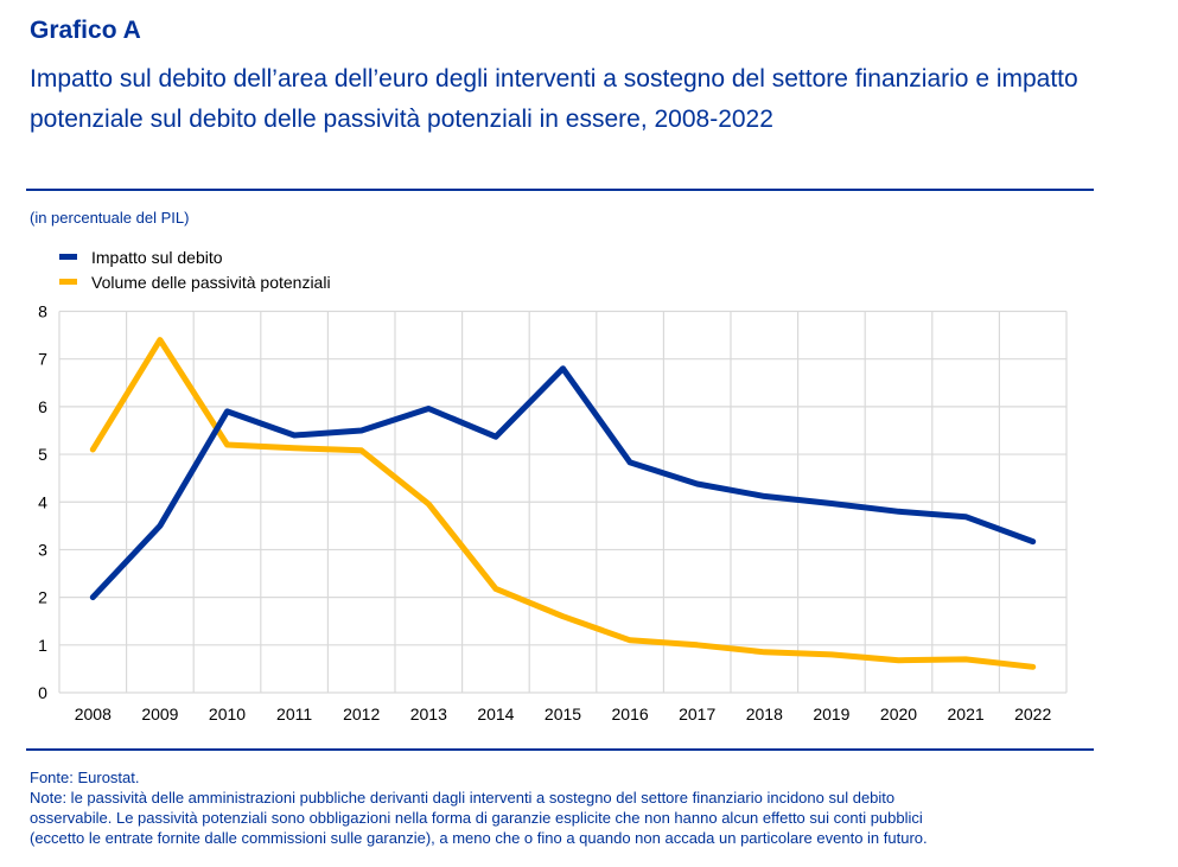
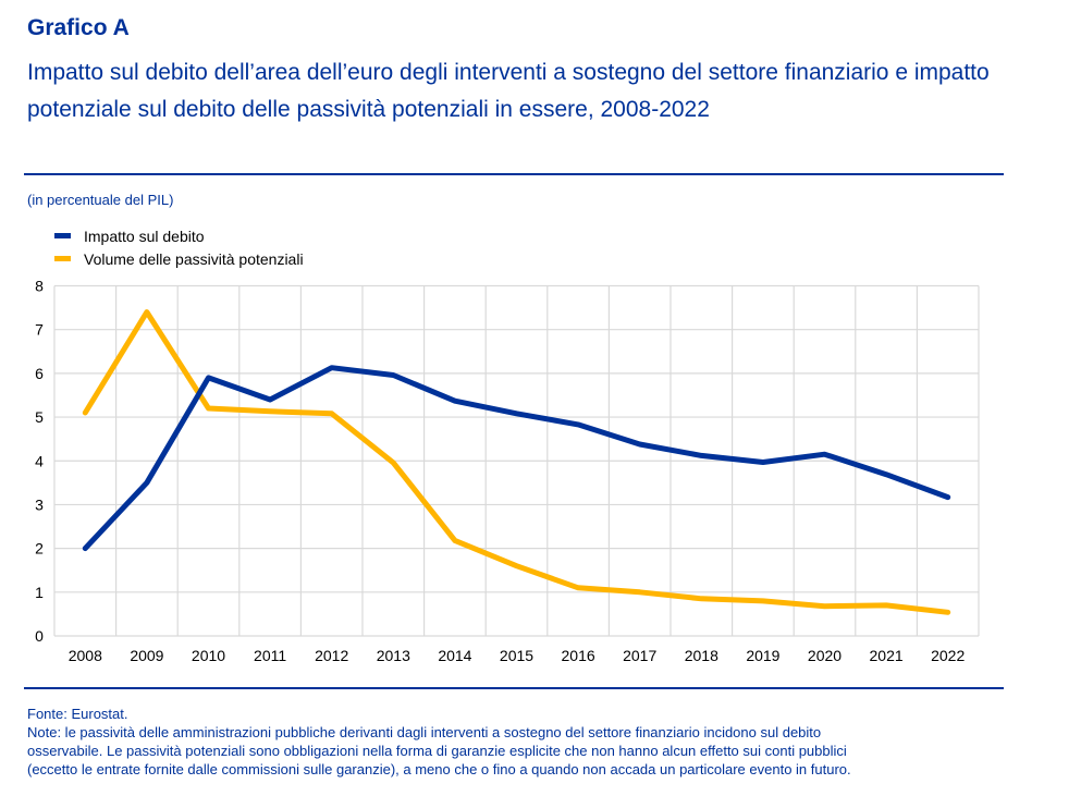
Impatto sul debito/2012: 5.5 -> 6.1
Impatto sul debito/2015: 6.8 -> 5.1
Impatto sul debito/2020: 3.8 -> 4.2
